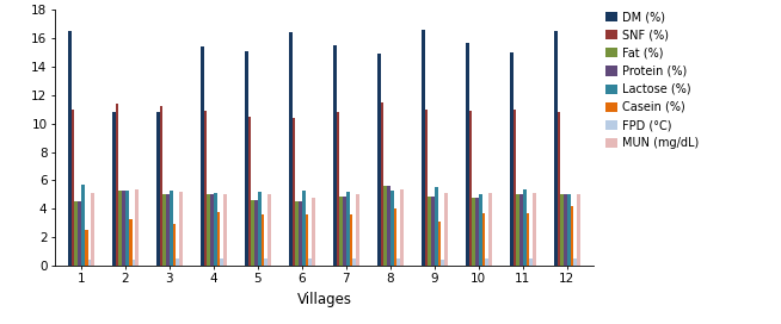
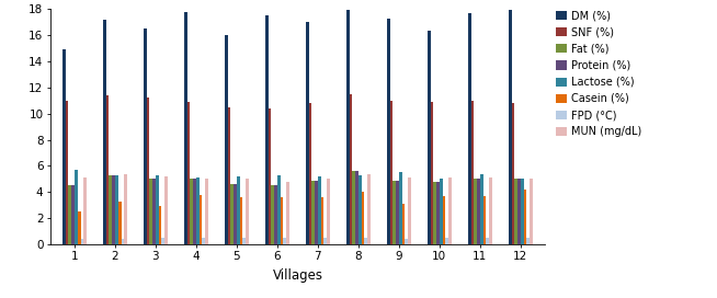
DM (%)/1: 16.5 -> 14.9
DM (%)/2: 10.8 -> 17.2
DM (%)/3: 10.8 -> 16.5
DM (%)/4: 15.4 -> 17.8
DM (%)/5: 15.1 -> 16.0
DM (%)/6: 16.4 -> 17.5
DM (%)/7: 15.5 -> 17.0
DM (%)/8: 14.9 -> 17.9
DM (%)/9: 16.6 -> 17.3
DM (%)/10: 15.7 -> 16.3
DM (%)/11: 15.0 -> 17.7
DM (%)/12: 16.5 -> 17.9
